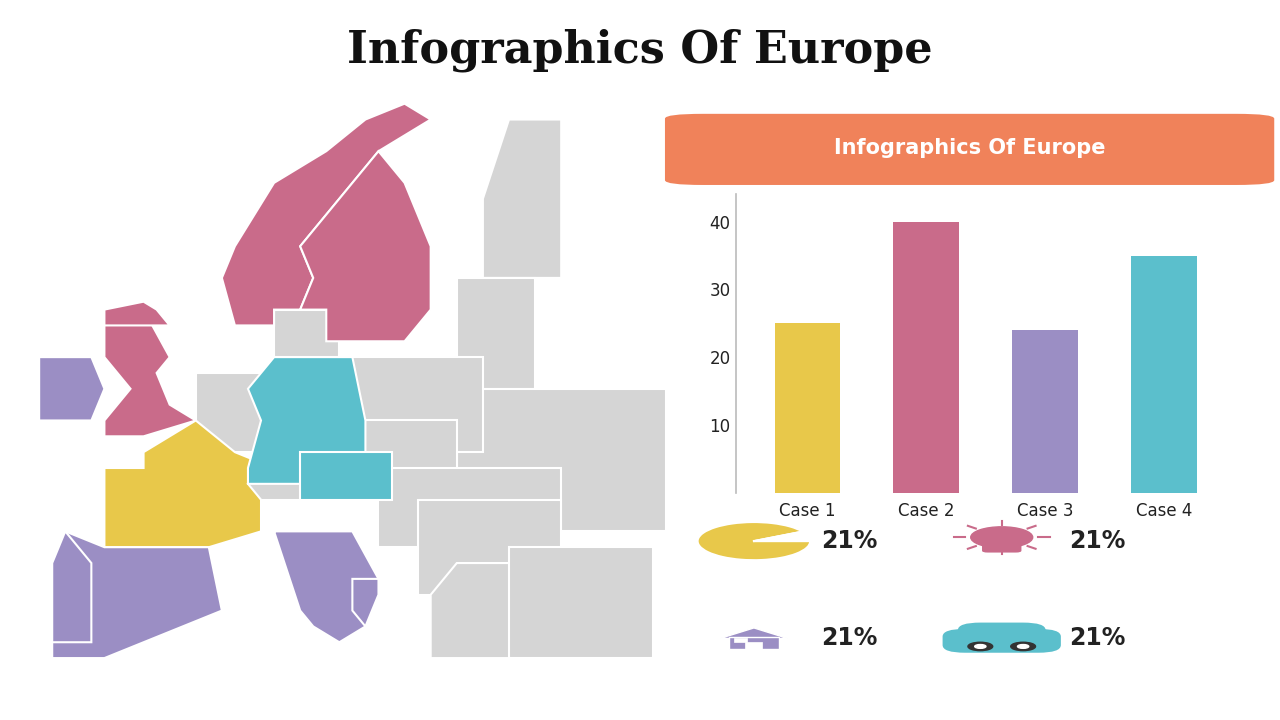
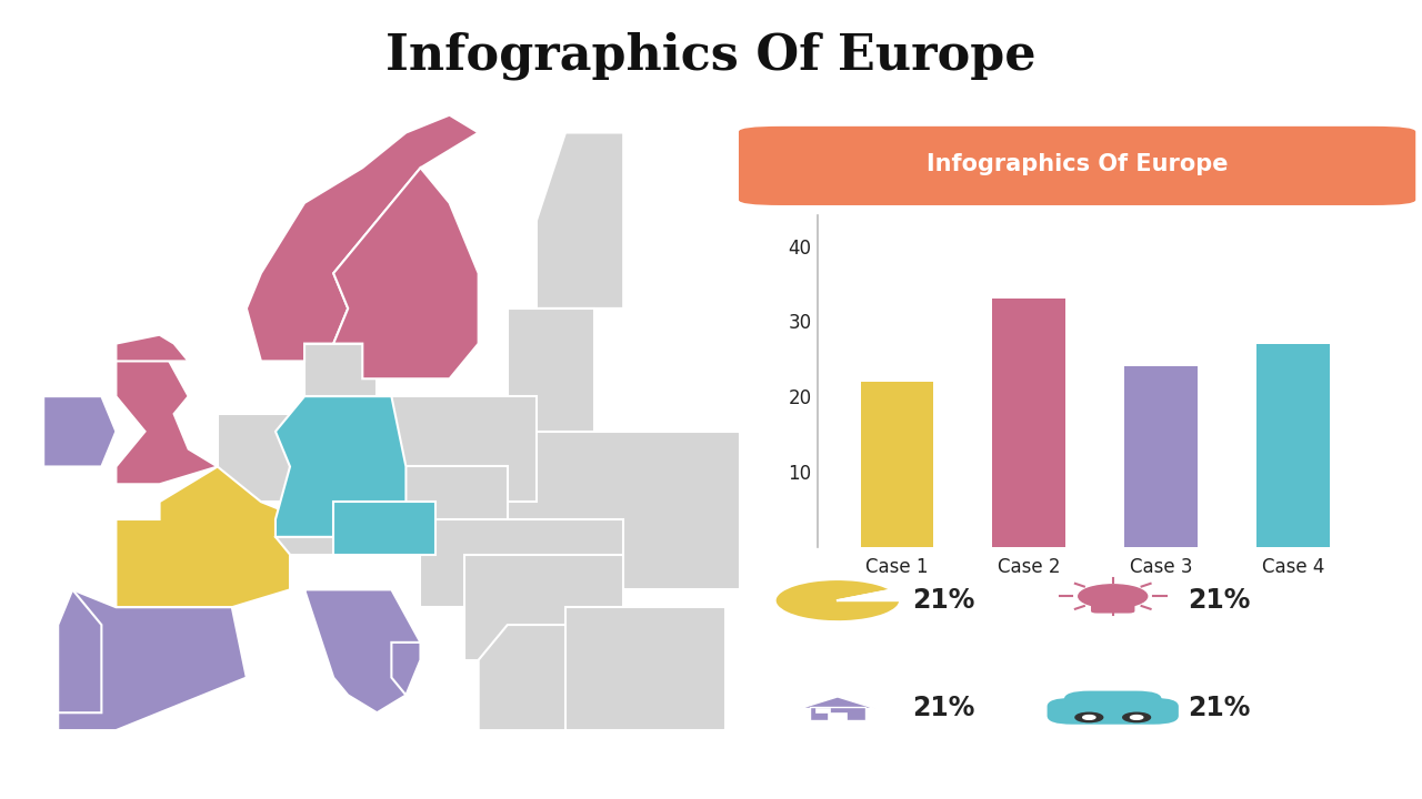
Case 1: 25 -> 22
Case 2: 40 -> 33
Case 4: 35 -> 27
